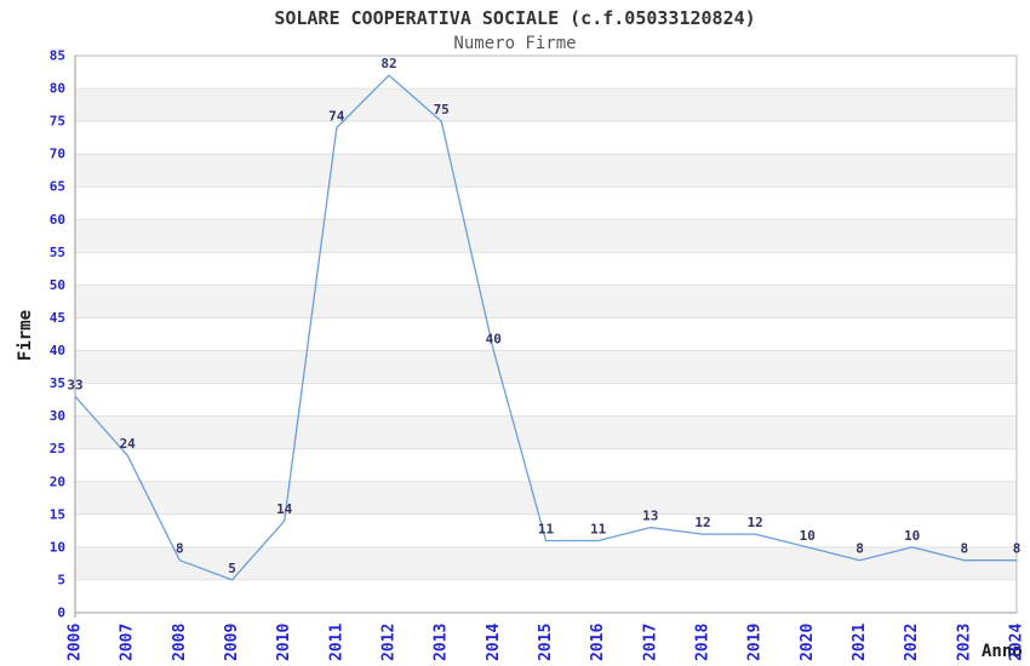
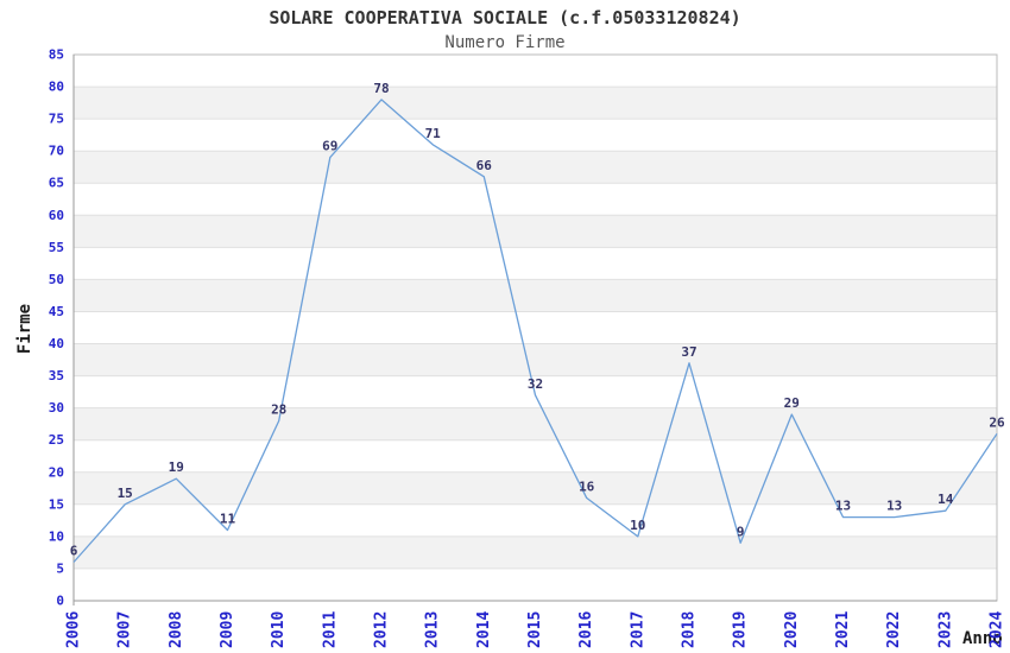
2006: 33 -> 6
2007: 24 -> 15
2008: 8 -> 19
2009: 5 -> 11
2010: 14 -> 28
2011: 74 -> 69
2012: 82 -> 78
2013: 75 -> 71
2014: 40 -> 66
2015: 11 -> 32
2016: 11 -> 16
2017: 13 -> 10
2018: 12 -> 37
2019: 12 -> 9
2020: 10 -> 29
2021: 8 -> 13
2022: 10 -> 13
2023: 8 -> 14
2024: 8 -> 26
